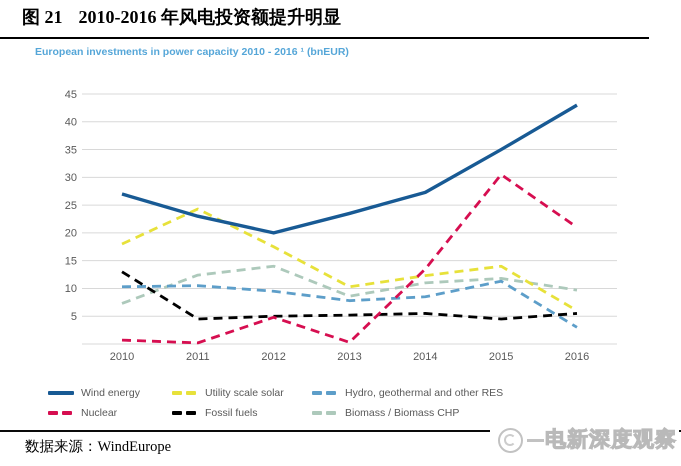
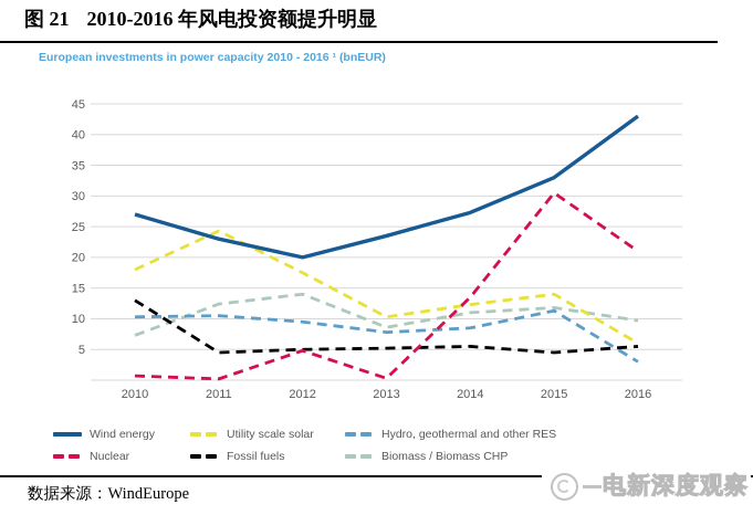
Wind energy/2015: 35 -> 33
